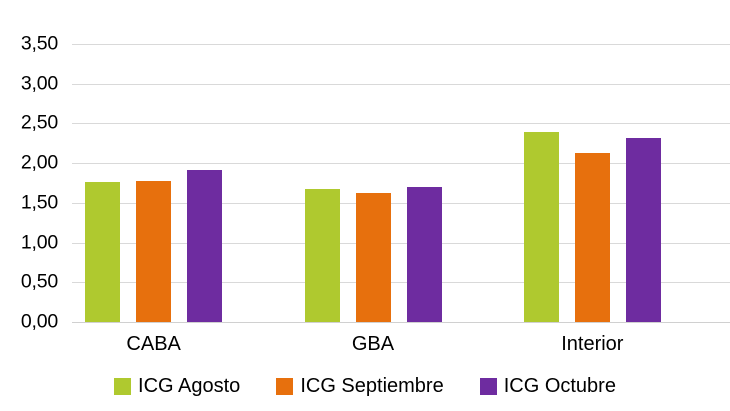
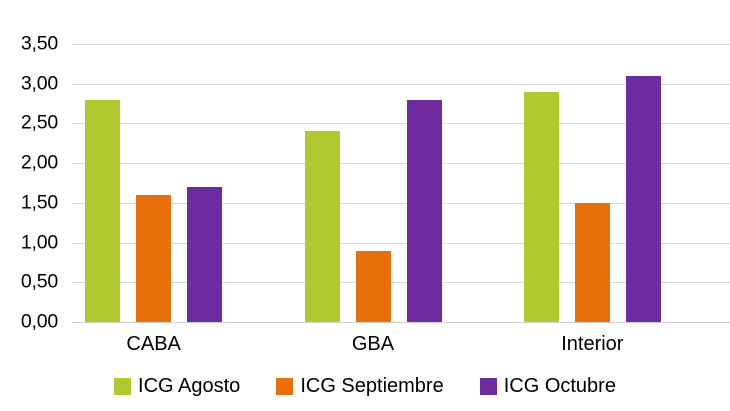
ICG Agosto/CABA: 1,8 -> 2,8
ICG Septiembre/CABA: 1,8 -> 1,6
ICG Octubre/CABA: 1,9 -> 1,7
ICG Agosto/GBA: 1,7 -> 2,4
ICG Septiembre/GBA: 1,6 -> 0,9
ICG Octubre/GBA: 1,7 -> 2,8
ICG Agosto/Interior: 2,4 -> 2,9
ICG Septiembre/Interior: 2,1 -> 1,5
ICG Octubre/Interior: 2,3 -> 3,1
